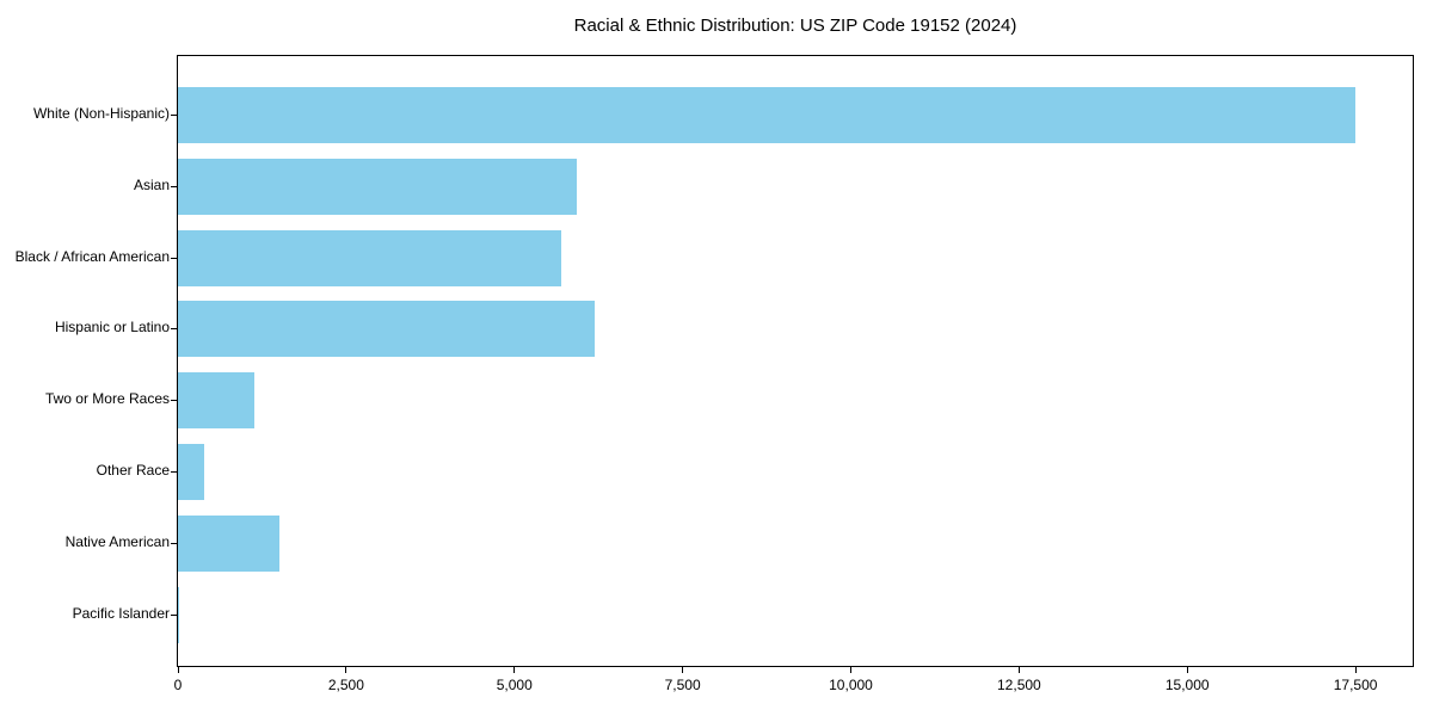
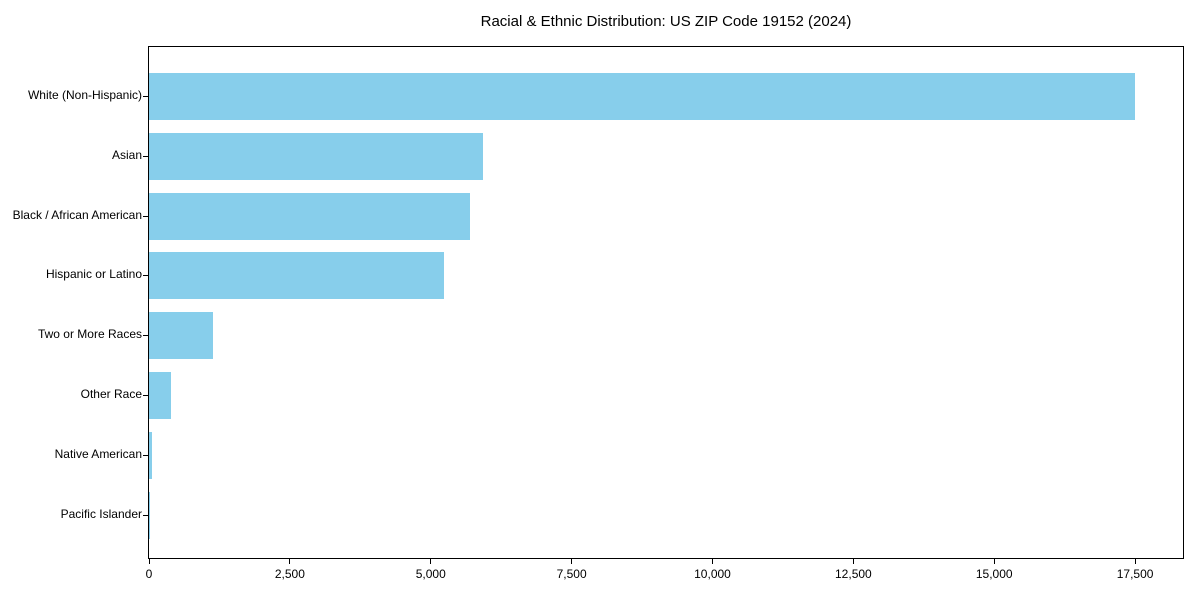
Hispanic or Latino: 6200 -> 5200
Native American: 1500 -> 100
